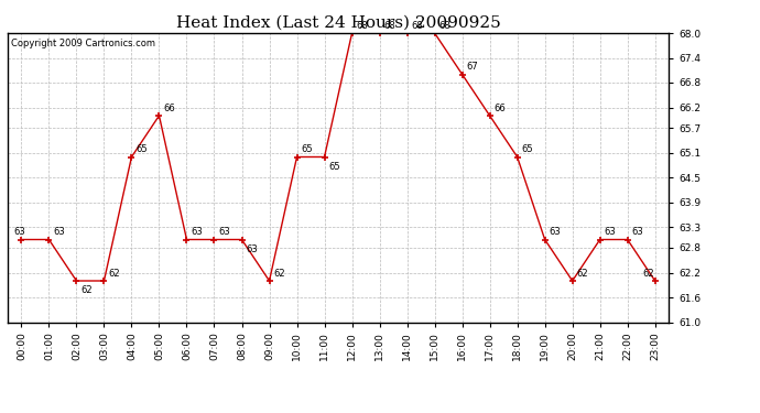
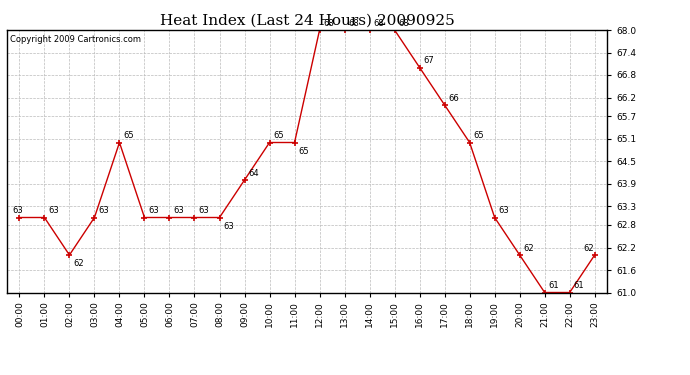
03:00: 62 -> 63
05:00: 66 -> 63
09:00: 62 -> 64
21:00: 63 -> 61
22:00: 63 -> 61
